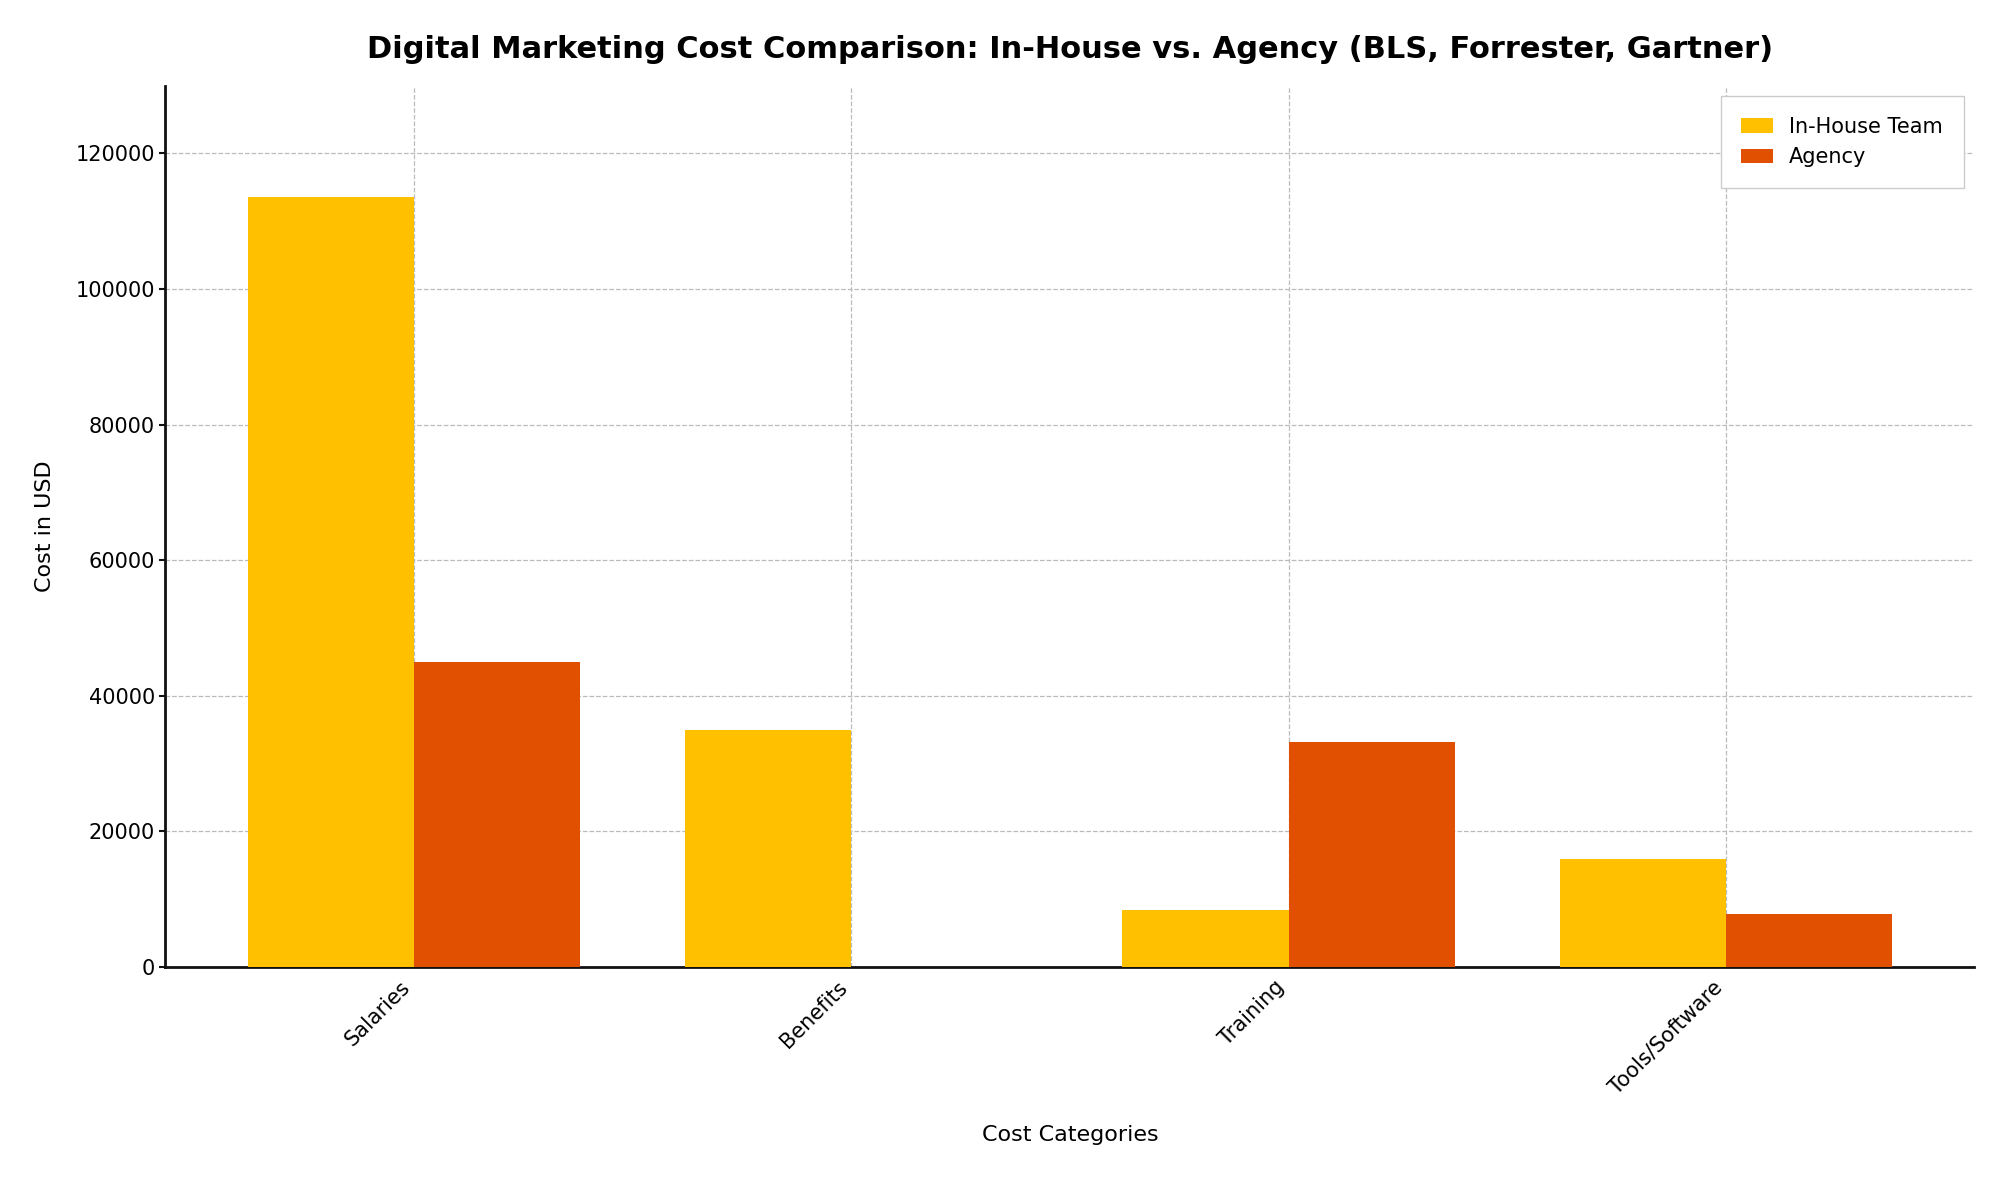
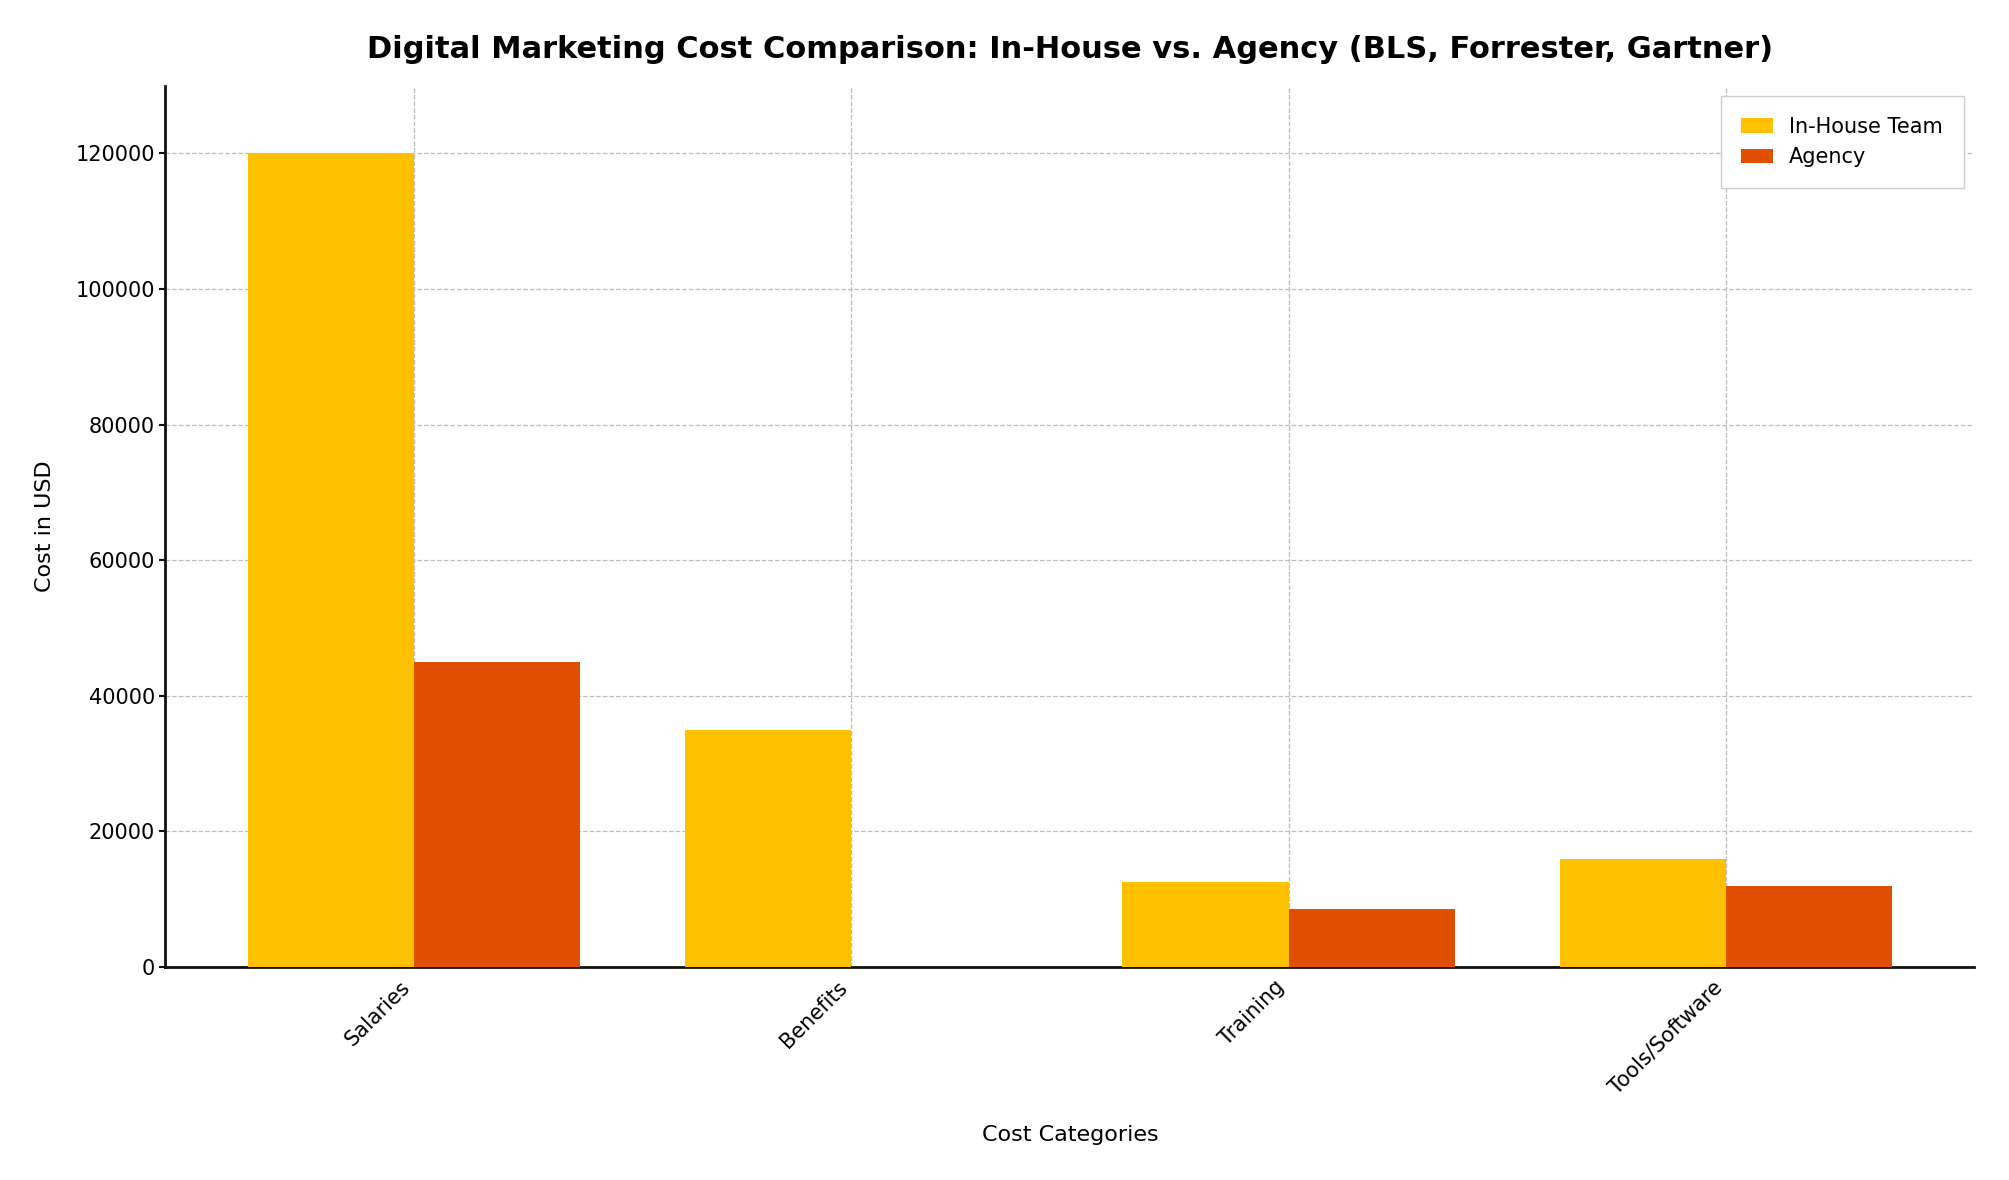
In-House Team/Salaries: 113600 -> 120000
In-House Team/Training: 8400 -> 12500
Agency/Training: 33200 -> 8500
Agency/Tools/Software: 7800 -> 12000
